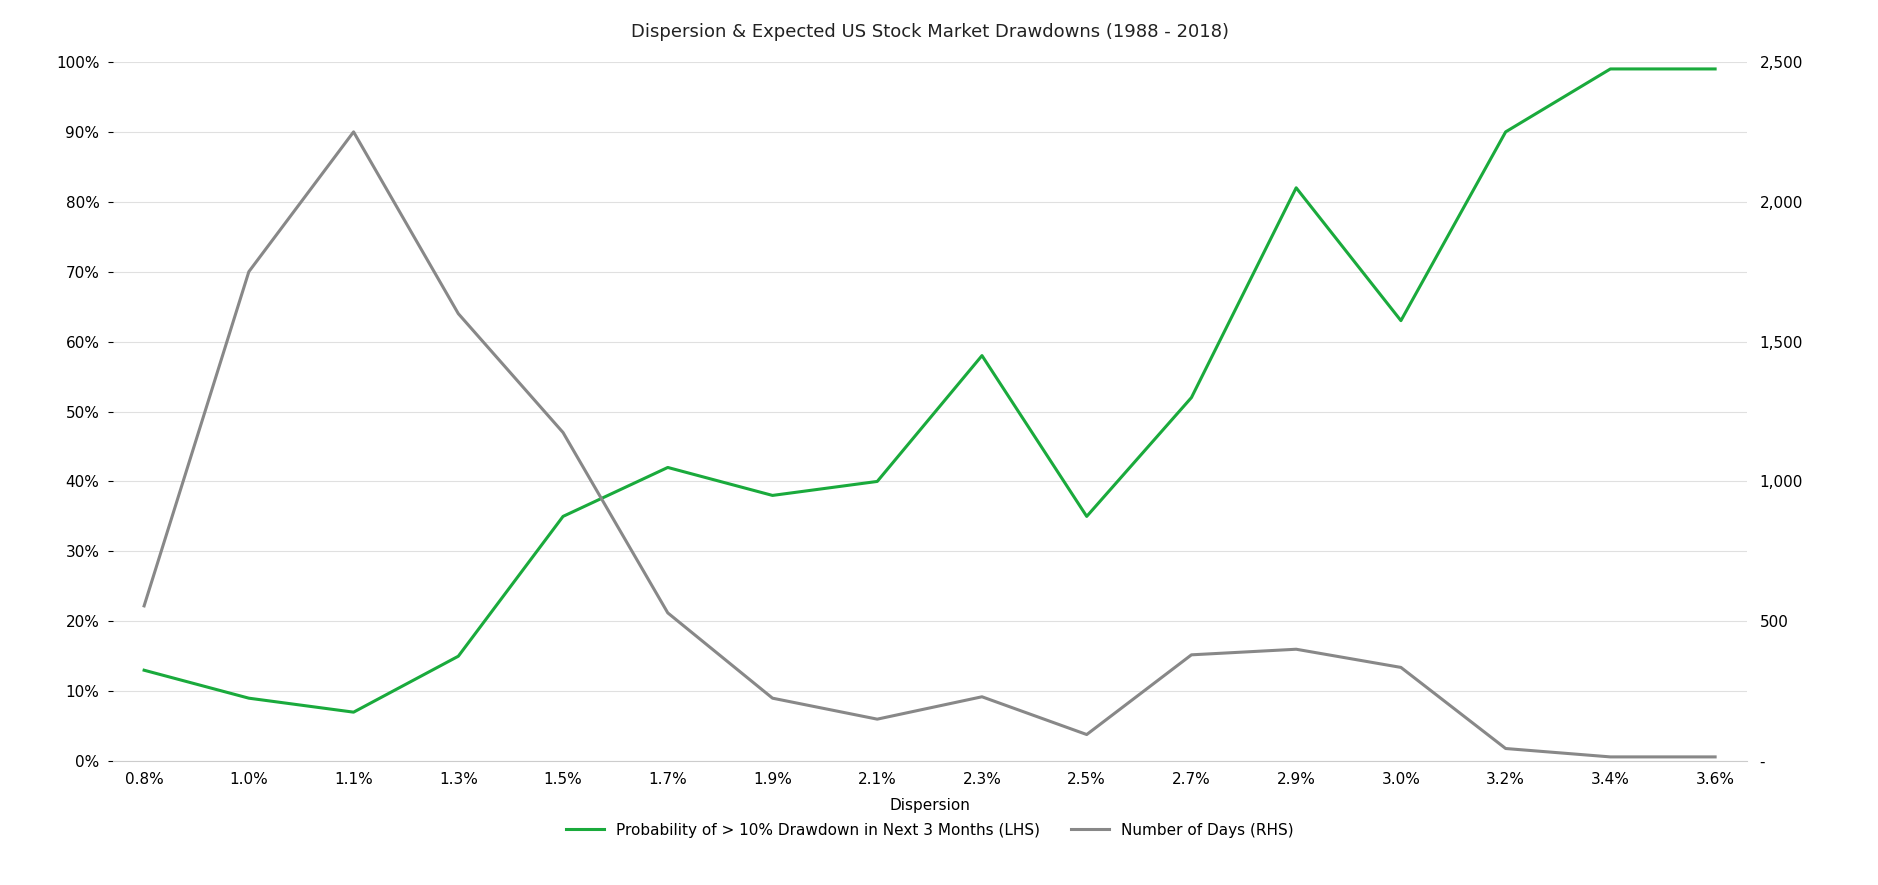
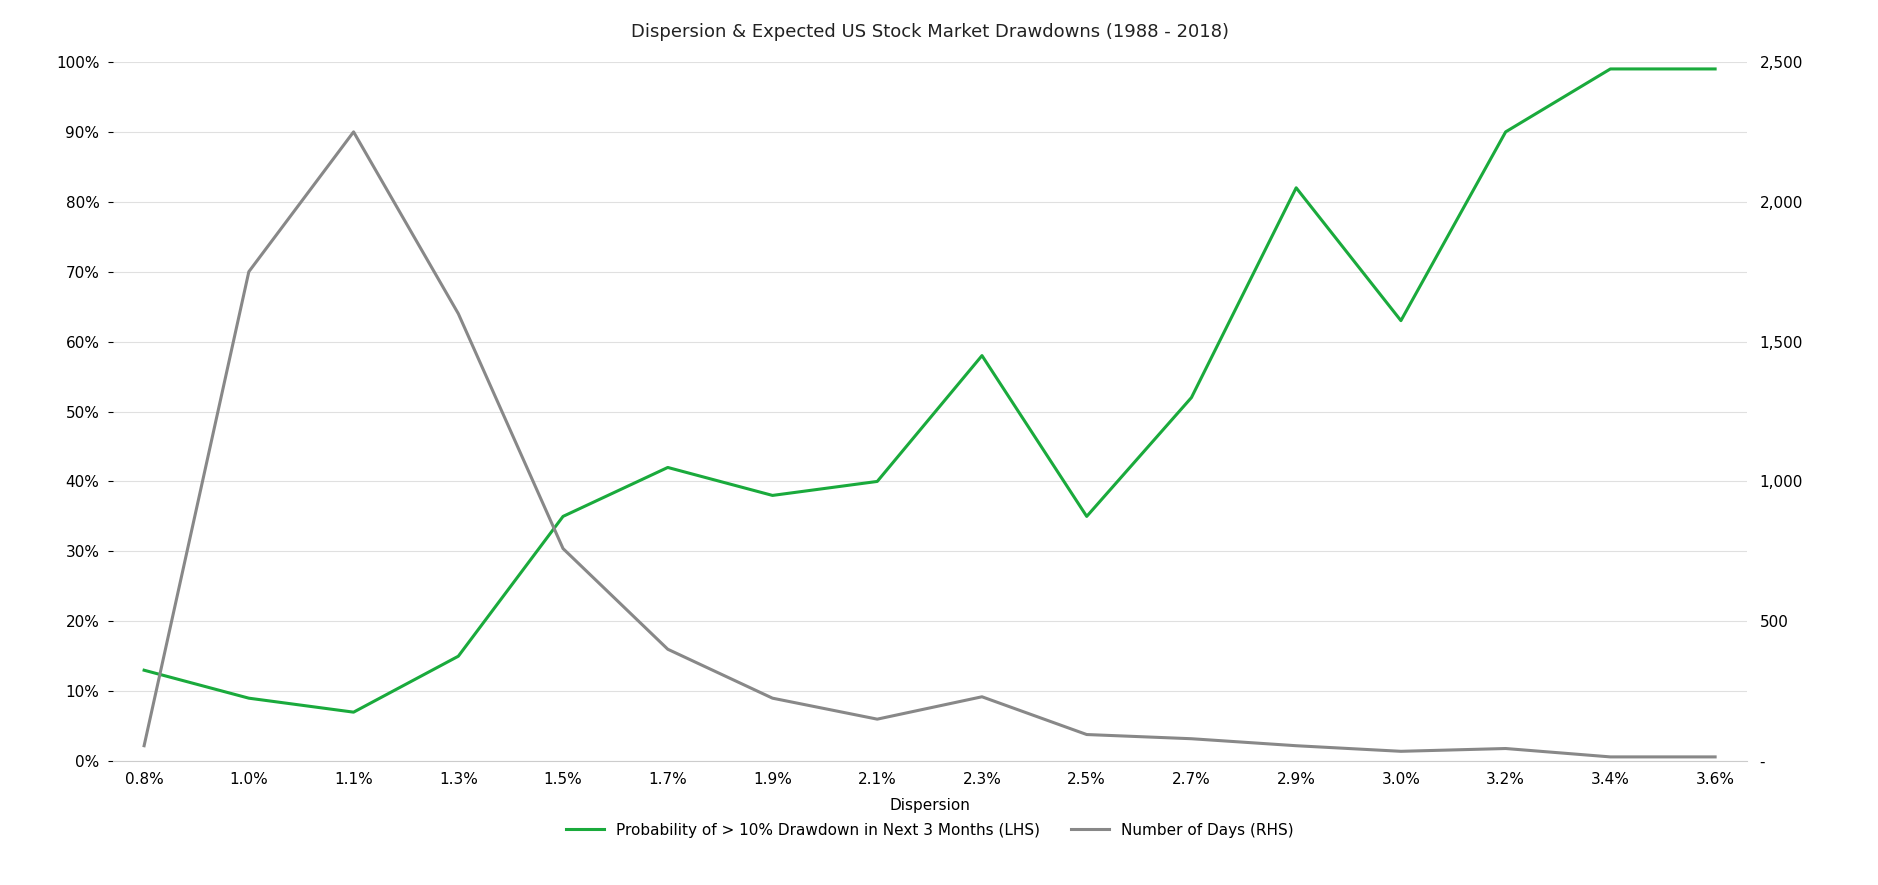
Number of Days (RHS)/0.8%: 555 -> 55
Number of Days (RHS)/1.5%: 1,175 -> 760
Number of Days (RHS)/1.7%: 530 -> 400
Number of Days (RHS)/2.7%: 380 -> 80
Number of Days (RHS)/2.9%: 400 -> 55
Number of Days (RHS)/3.0%: 335 -> 35
